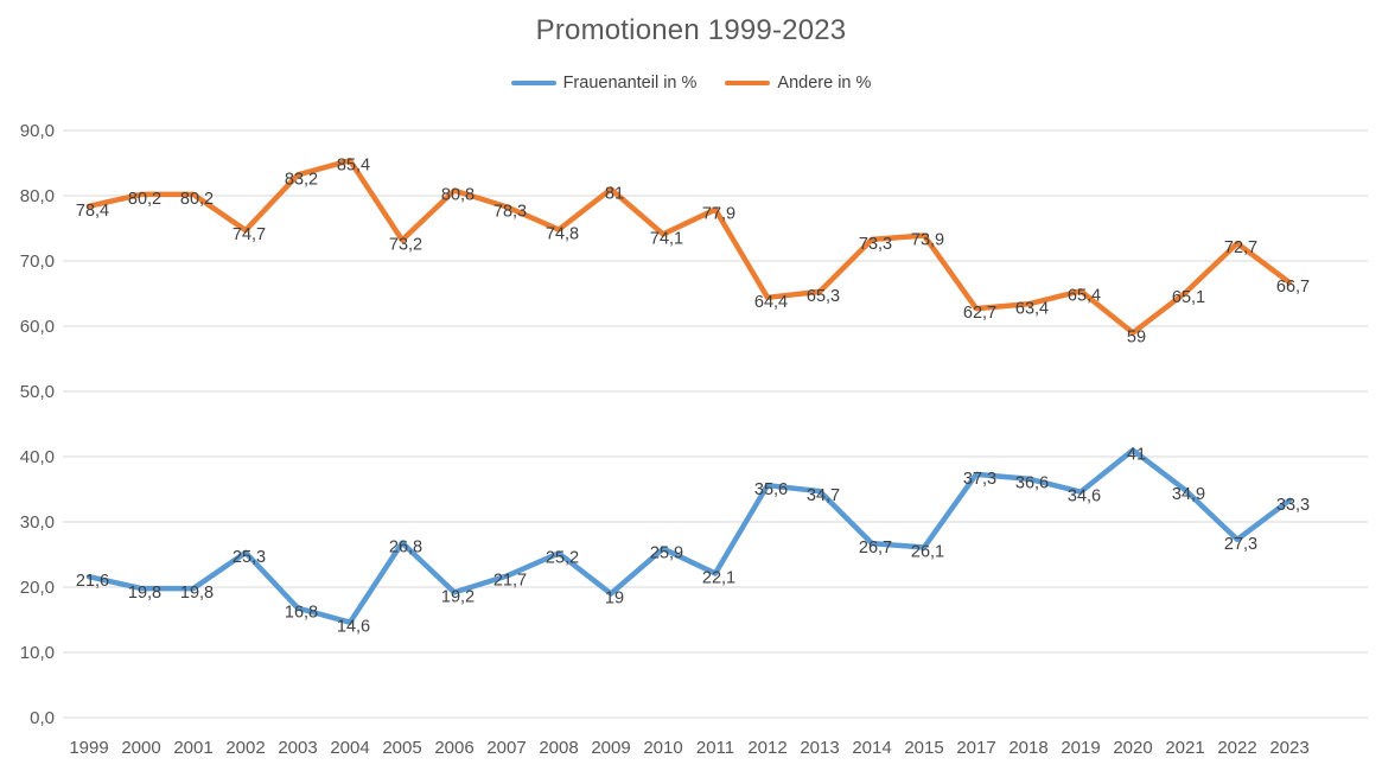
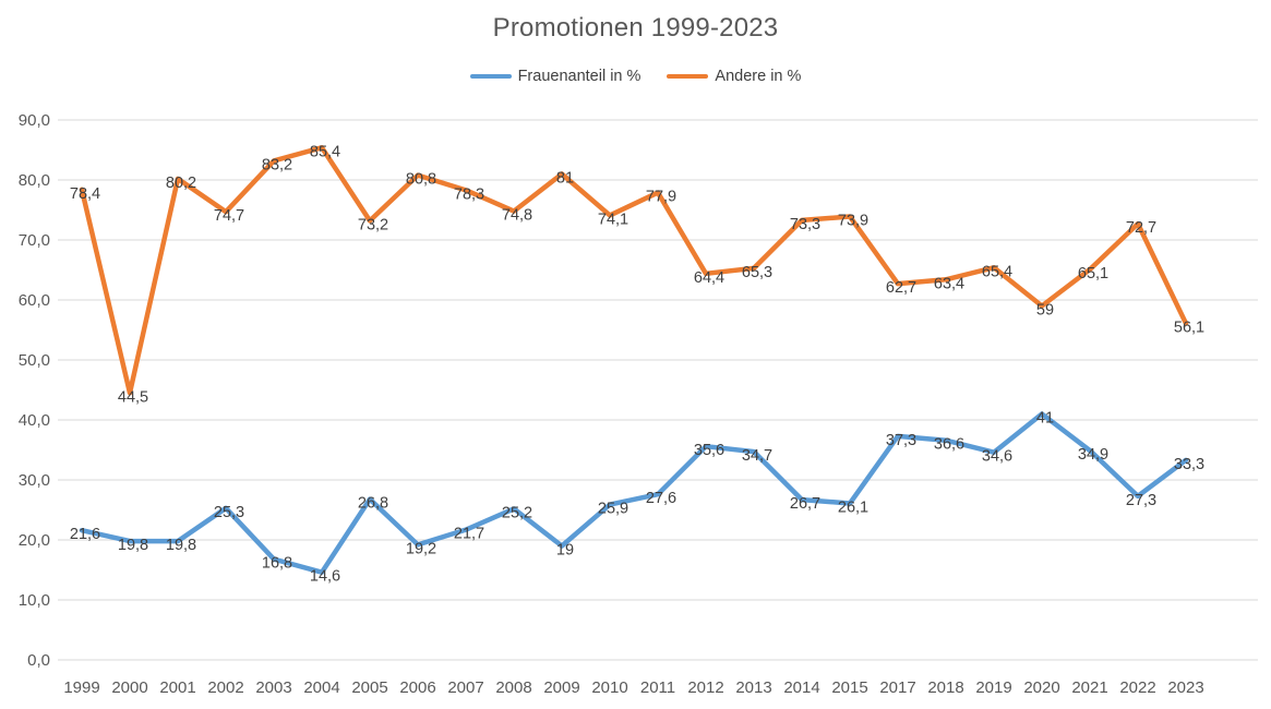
Andere in %/2000: 80,2 -> 44,5
Frauenanteil in %/2011: 22,1 -> 27,6
Andere in %/2023: 66,7 -> 56,1
